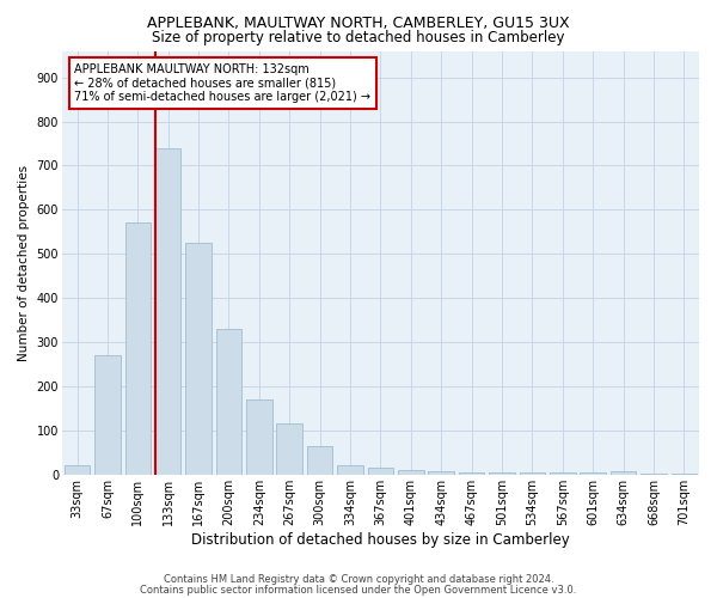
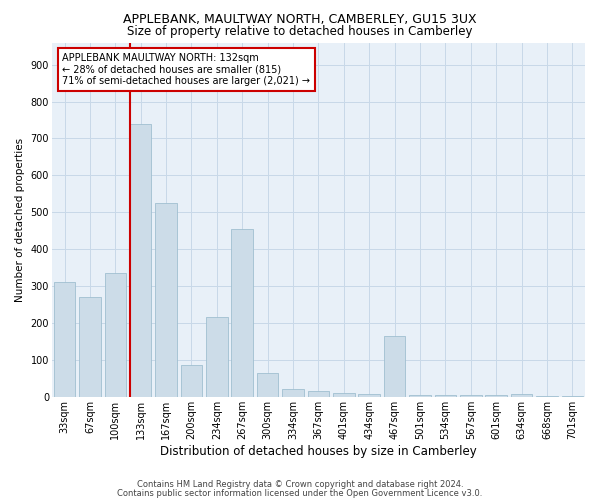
33sqm: 20 -> 310
100sqm: 570 -> 335
200sqm: 330 -> 85
234sqm: 170 -> 215
267sqm: 115 -> 455
467sqm: 6 -> 165
